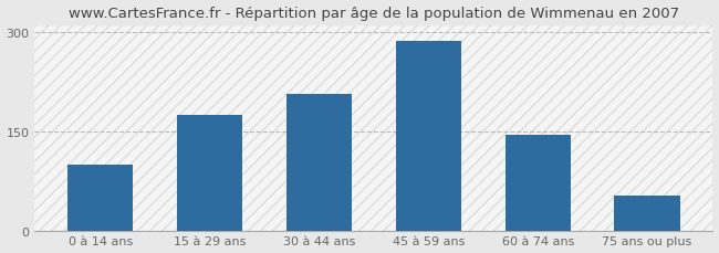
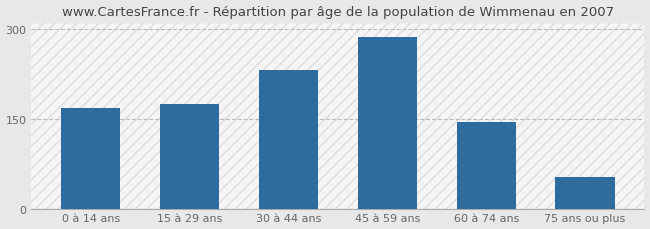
0 à 14 ans: 100 -> 168
30 à 44 ans: 206 -> 232
